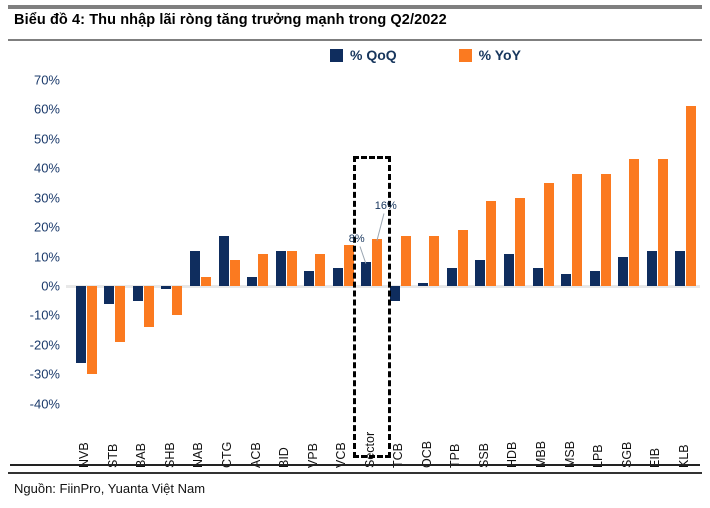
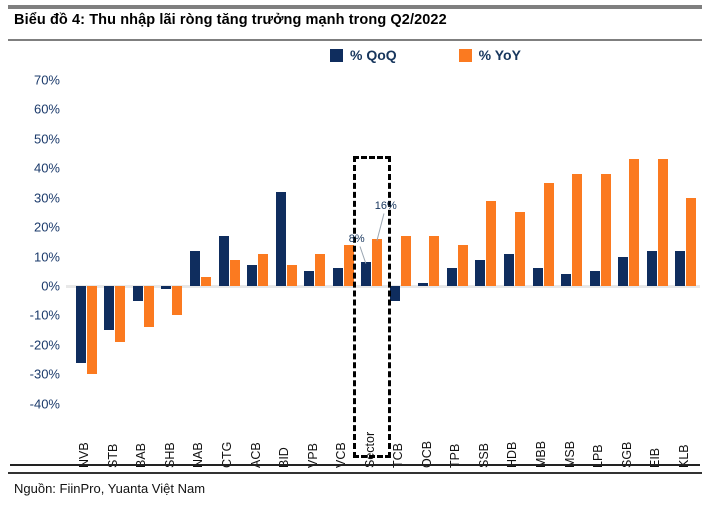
% QoQ/STB: -6% -> -15%
% QoQ/ACB: 3% -> 7%
% QoQ/BID: 12% -> 32%
% YoY/BID: 12% -> 7%
% YoY/TPB: 19% -> 14%
% YoY/HDB: 30% -> 25%
% YoY/KLB: 61% -> 30%
